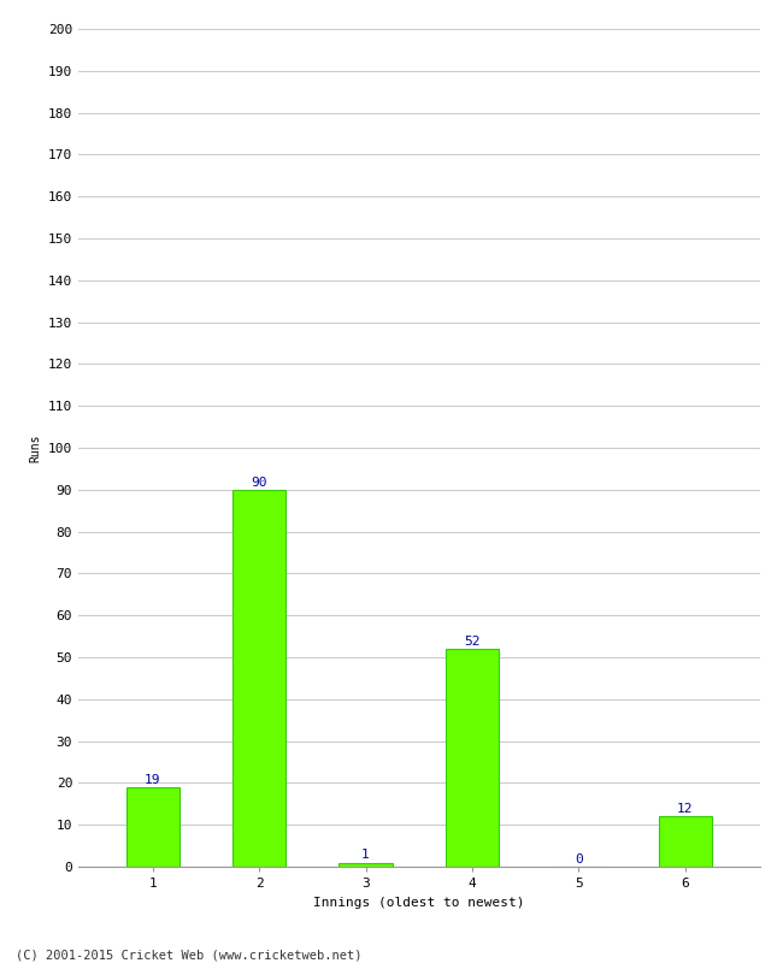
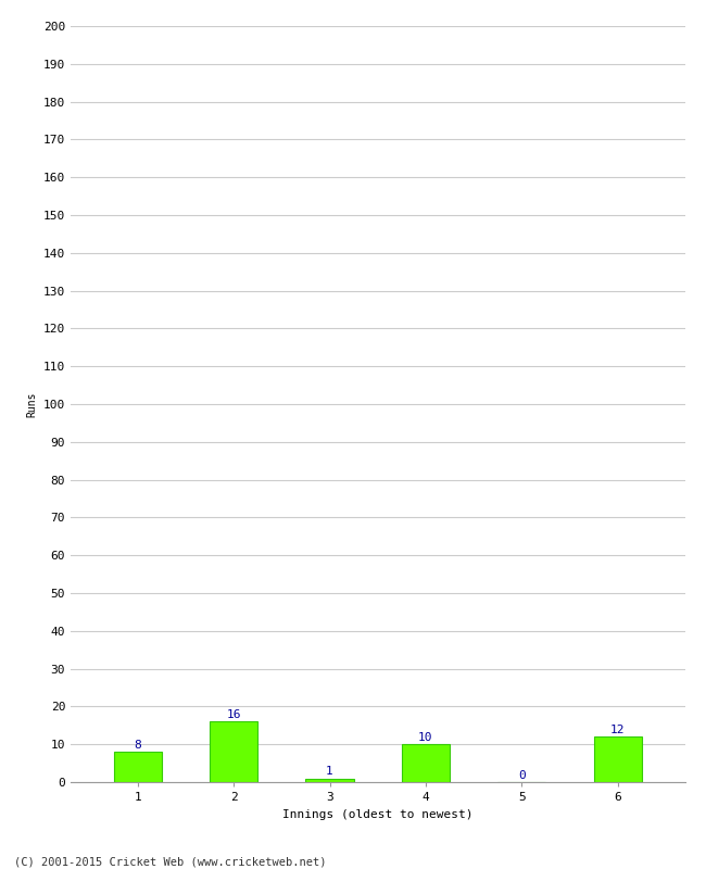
1: 19 -> 8
2: 90 -> 16
4: 52 -> 10
